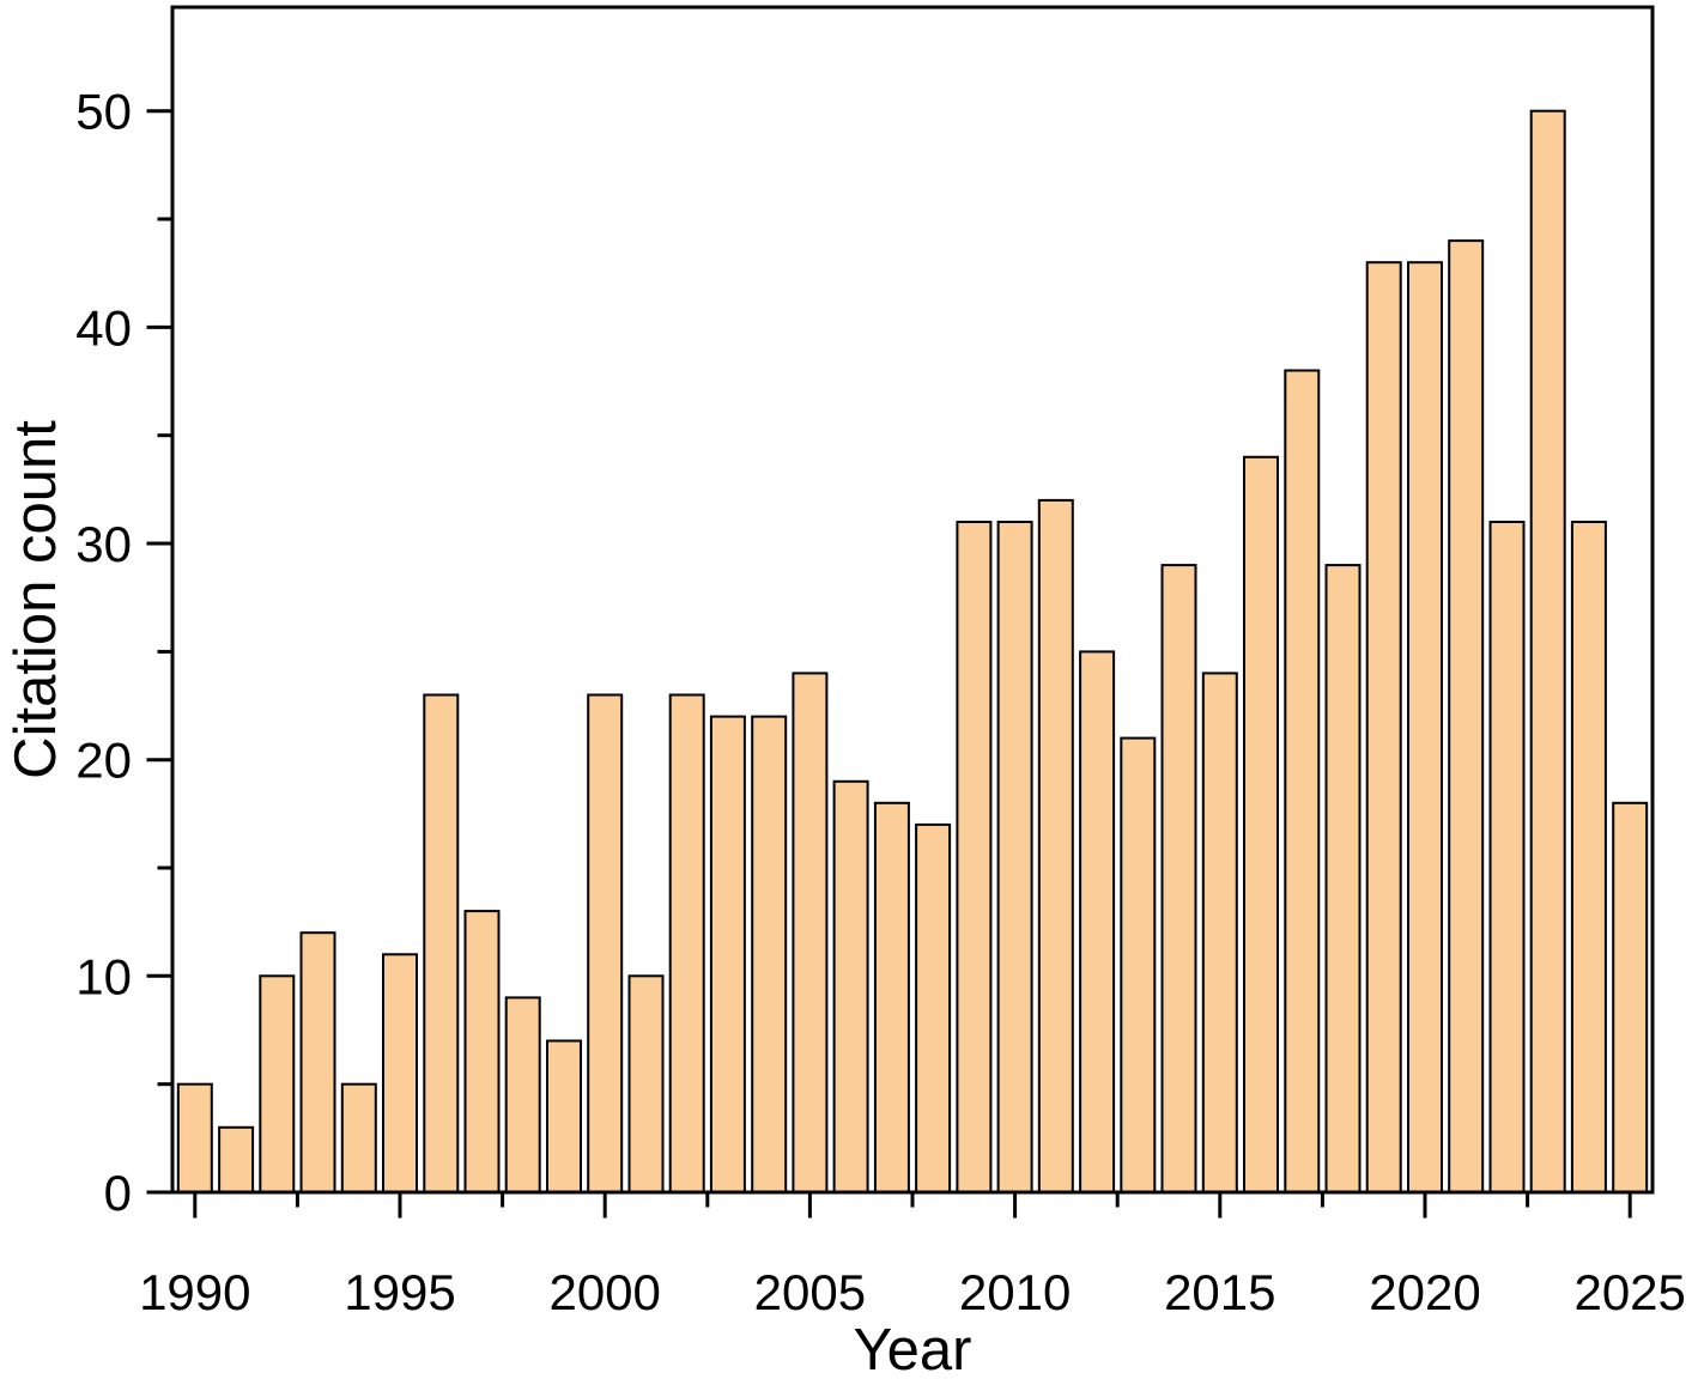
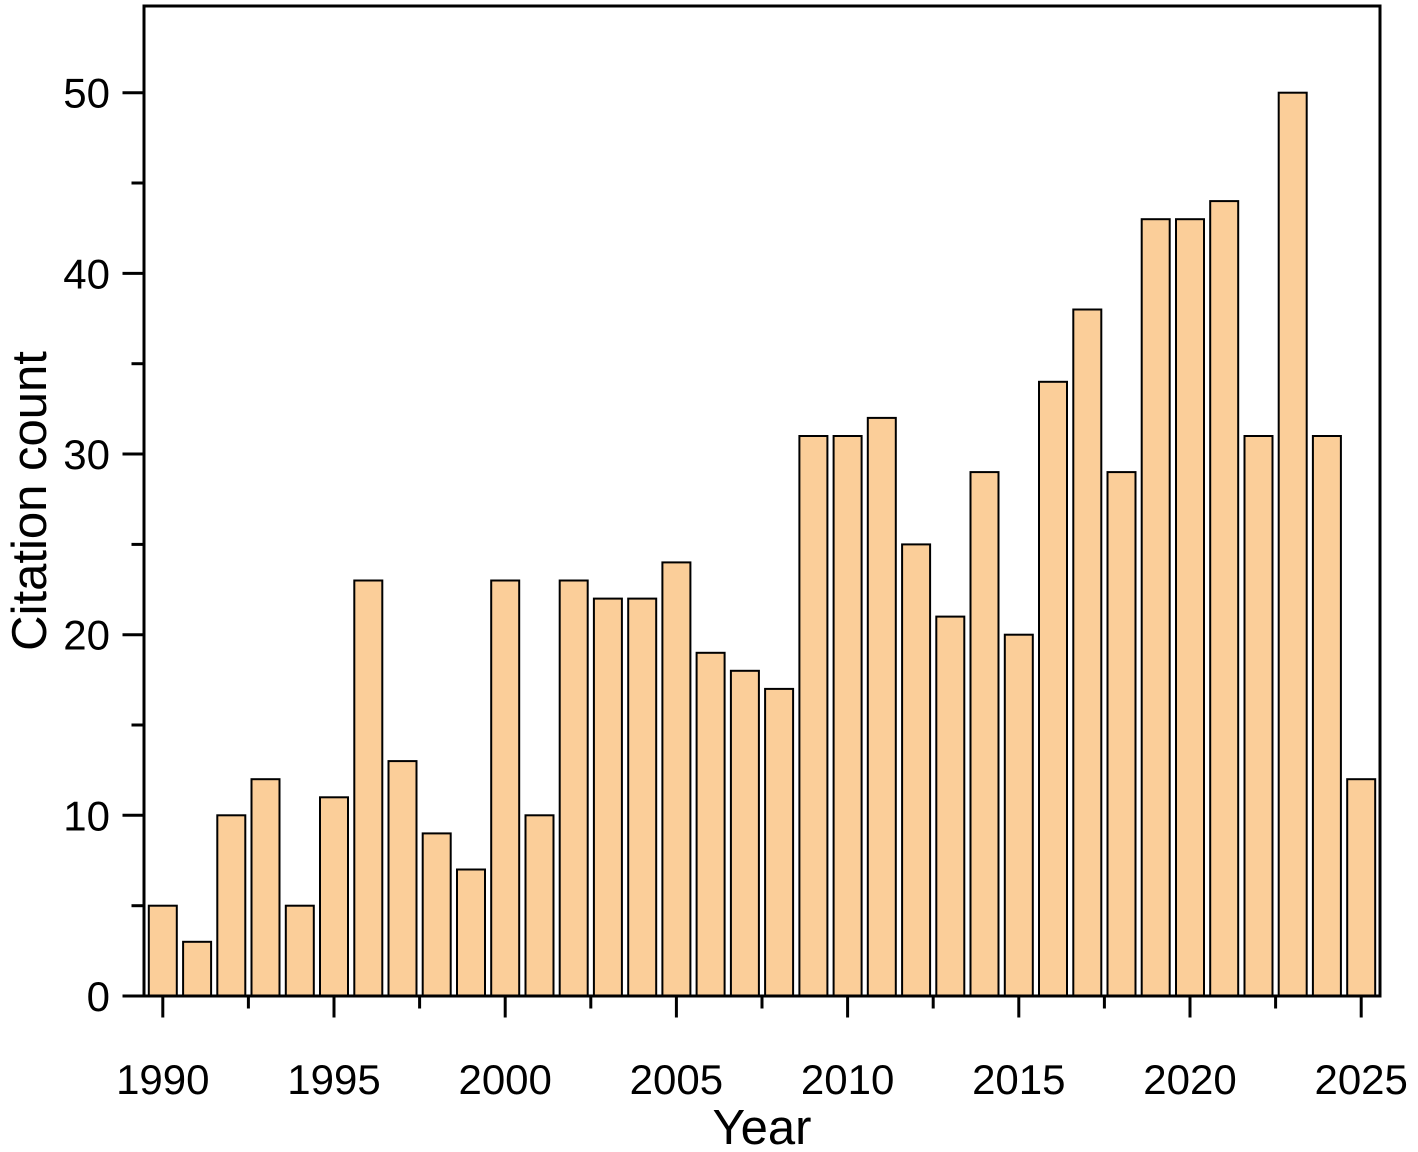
2015: 24 -> 20
2025: 18 -> 12
